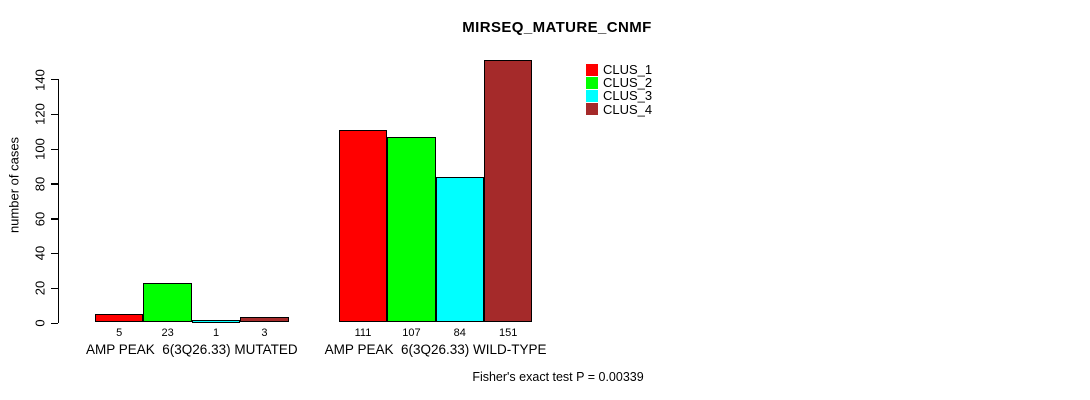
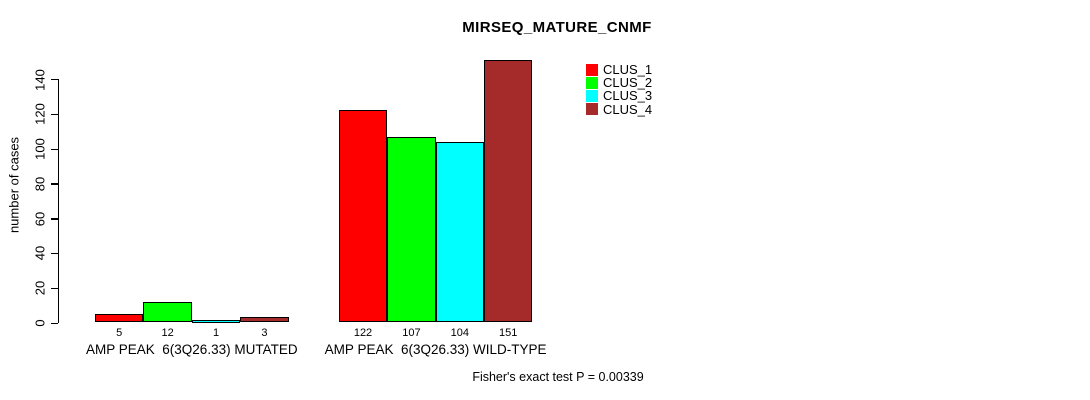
CLUS_2/AMP PEAK 6(3Q26.33) MUTATED: 23 -> 12
CLUS_1/AMP PEAK 6(3Q26.33) WILD-TYPE: 111 -> 122
CLUS_3/AMP PEAK 6(3Q26.33) WILD-TYPE: 84 -> 104
